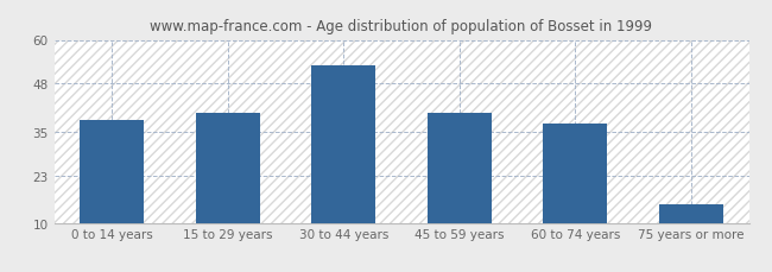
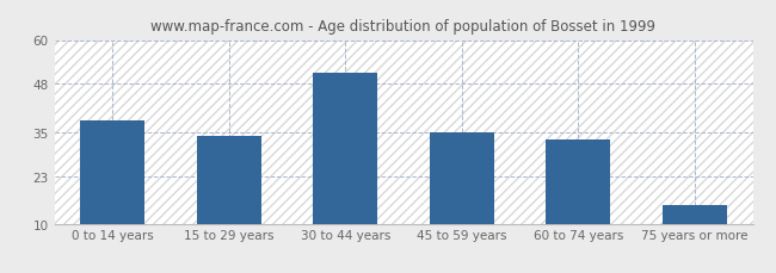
15 to 29 years: 40 -> 34
30 to 44 years: 53 -> 51
45 to 59 years: 40 -> 35
60 to 74 years: 37 -> 33
